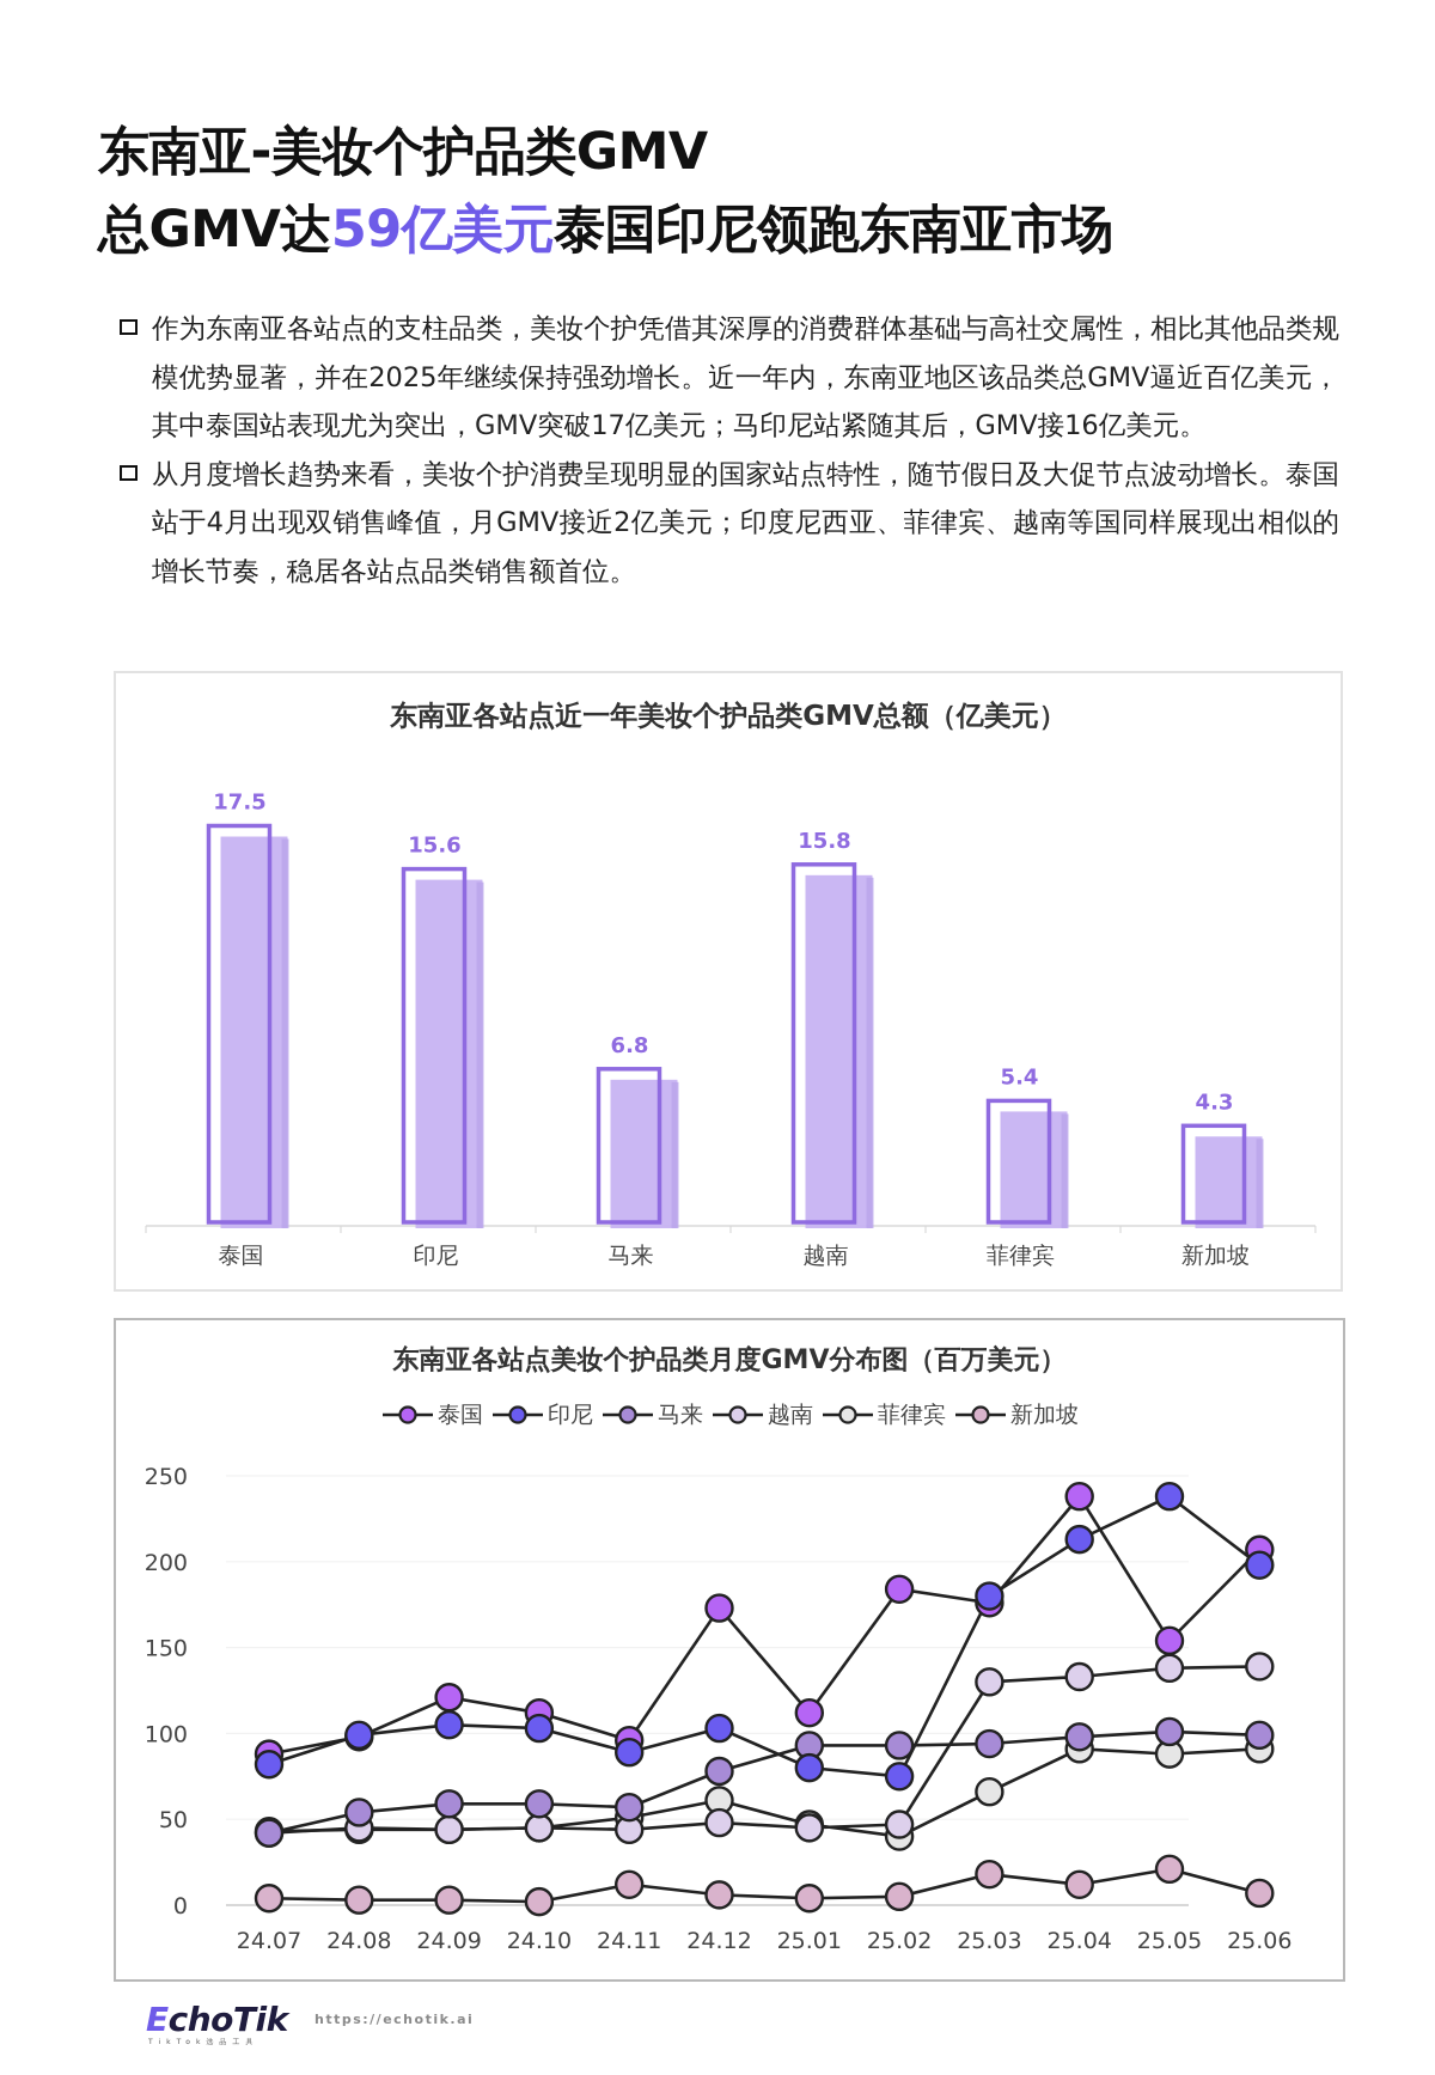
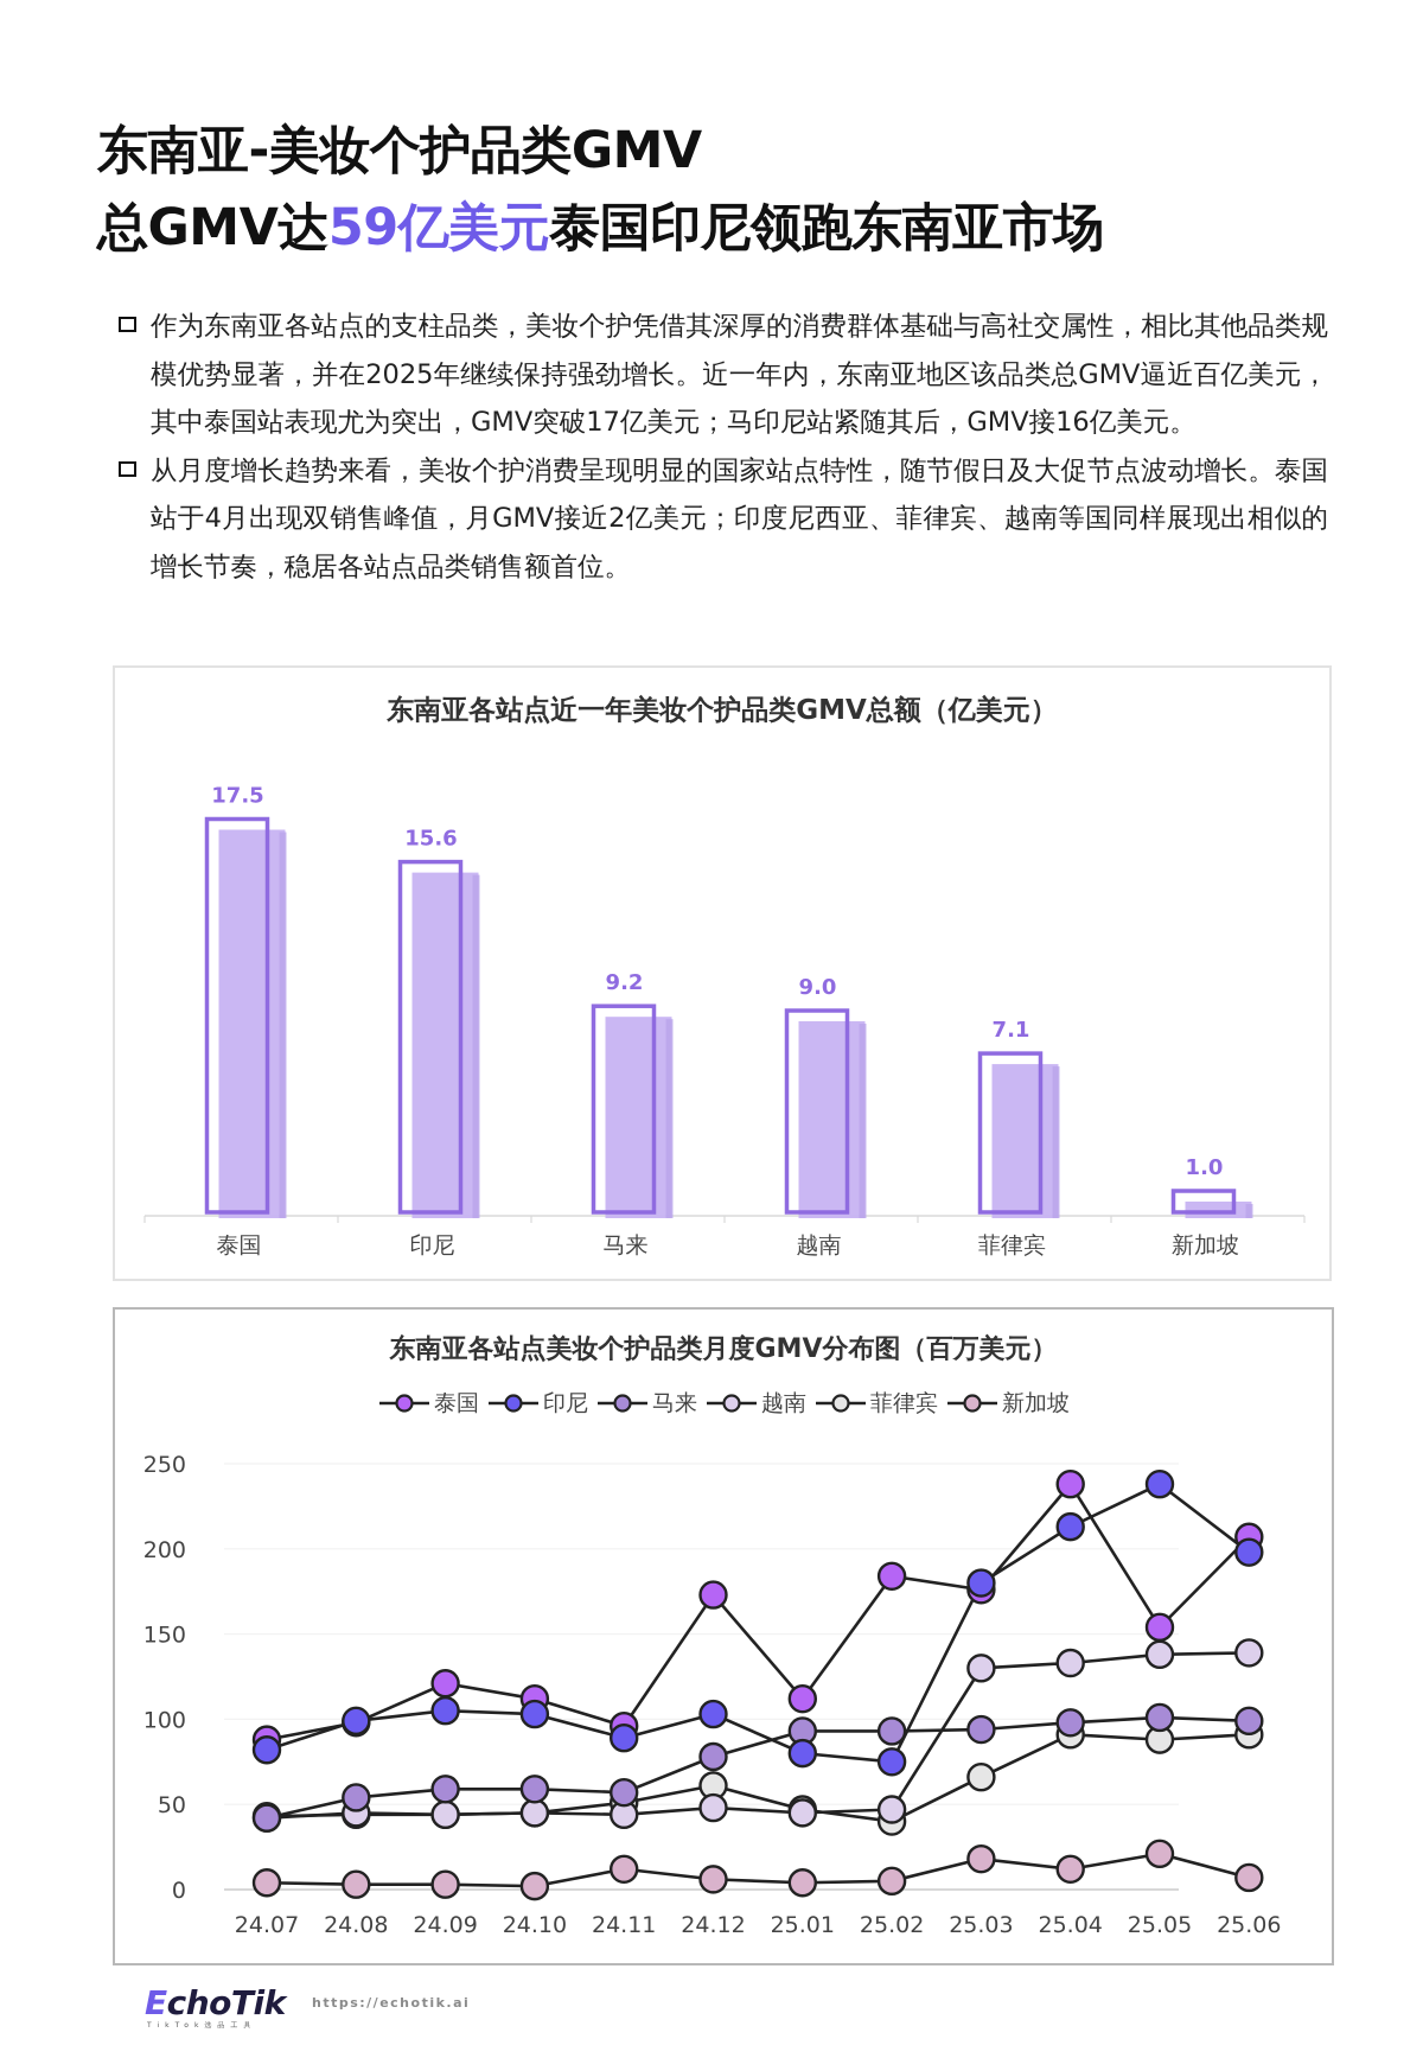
东南亚各站点近一年美妆个护品类GMV总额（亿美元）/马来: 6.8 -> 9.2
东南亚各站点近一年美妆个护品类GMV总额（亿美元）/越南: 15.8 -> 9.0
东南亚各站点近一年美妆个护品类GMV总额（亿美元）/菲律宾: 5.4 -> 7.1
东南亚各站点近一年美妆个护品类GMV总额（亿美元）/新加坡: 4.3 -> 1.0
